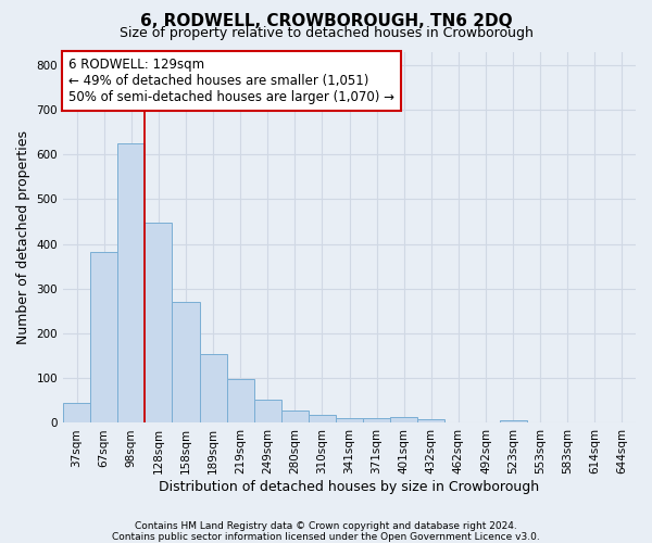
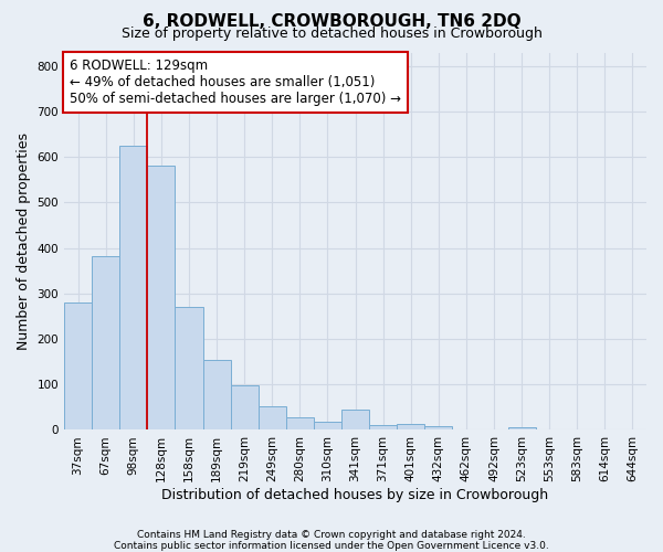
37sqm: 46 -> 280
128sqm: 447 -> 580
341sqm: 11 -> 45
